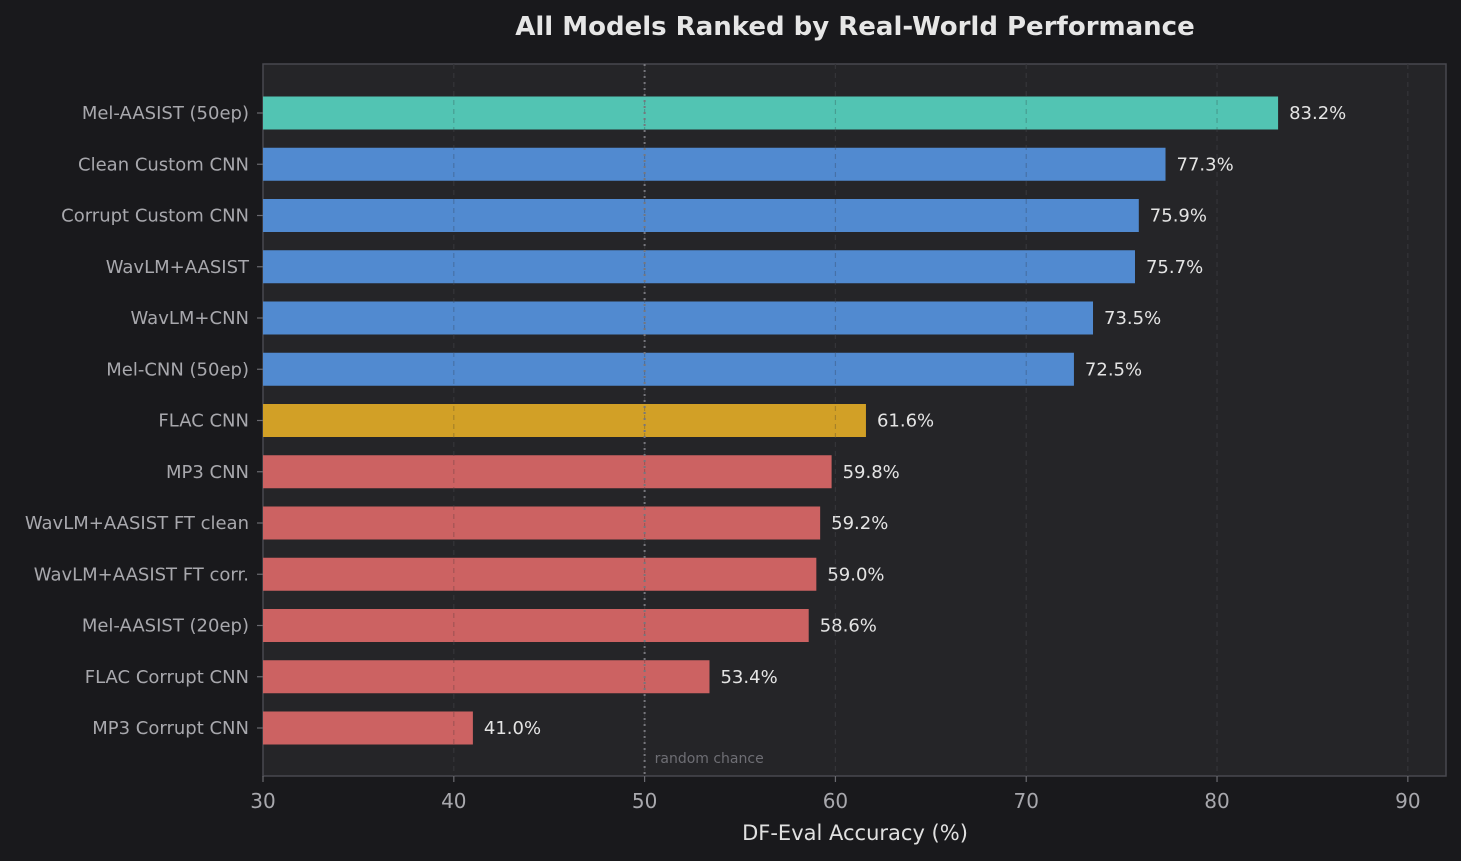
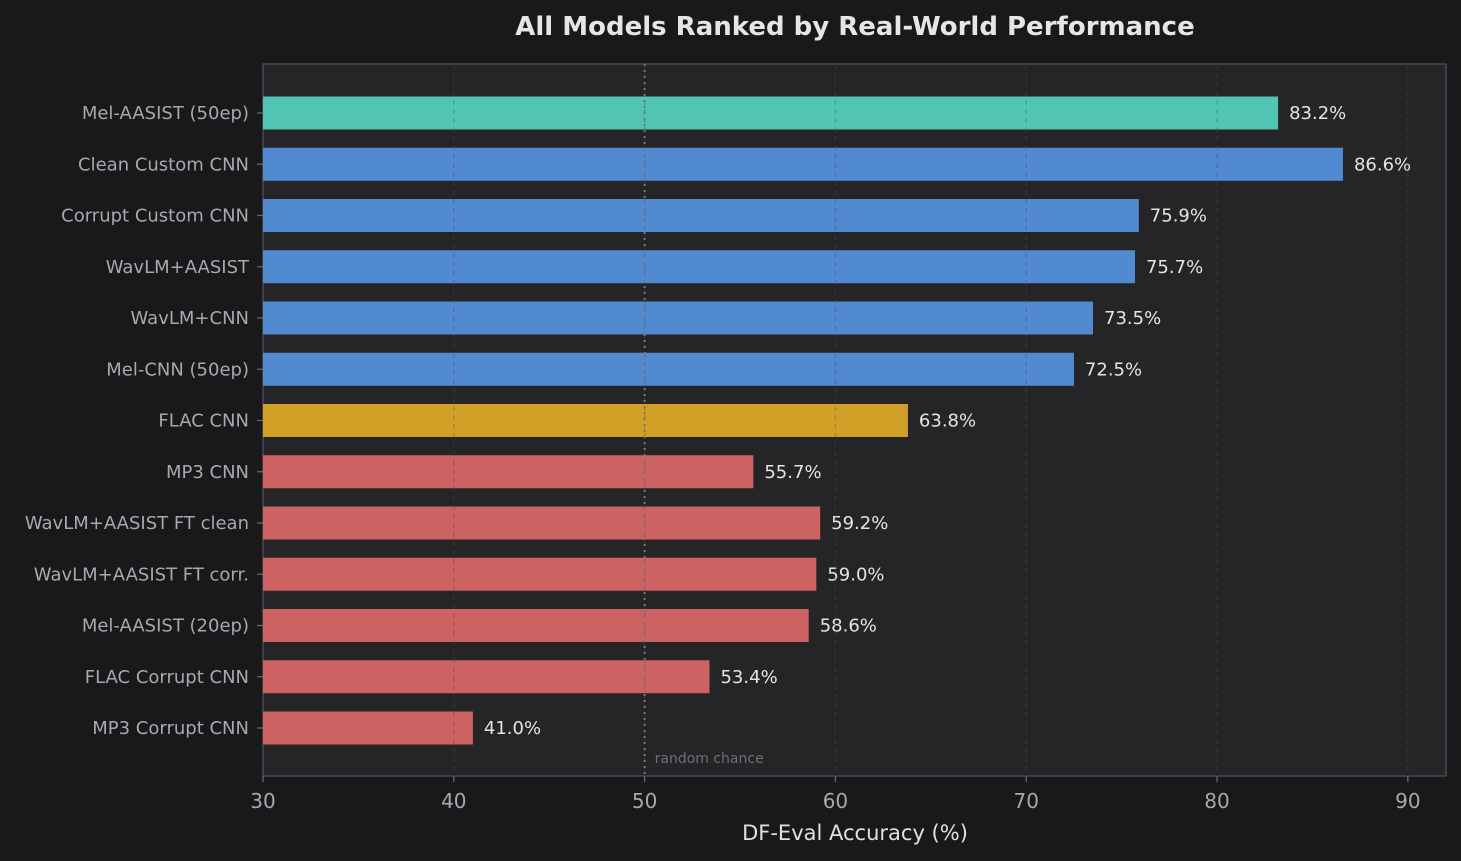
Clean Custom CNN: 77.3% -> 86.6%
FLAC CNN: 61.6% -> 63.8%
MP3 CNN: 59.8% -> 55.7%
